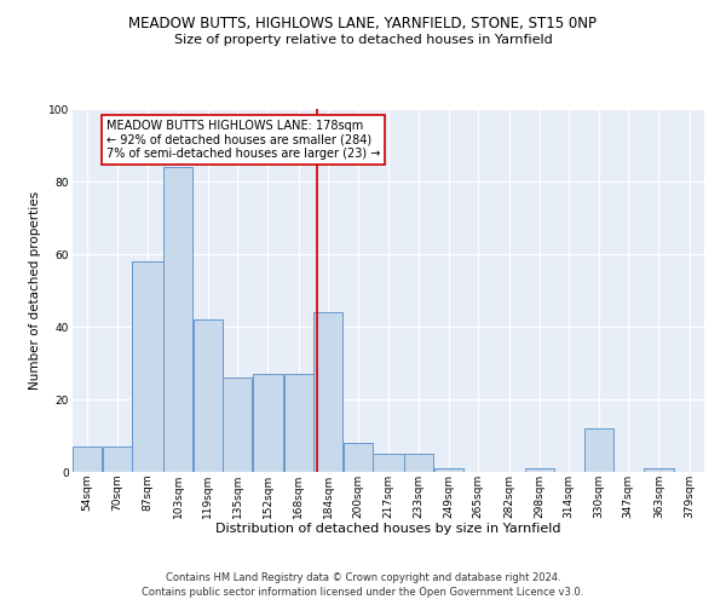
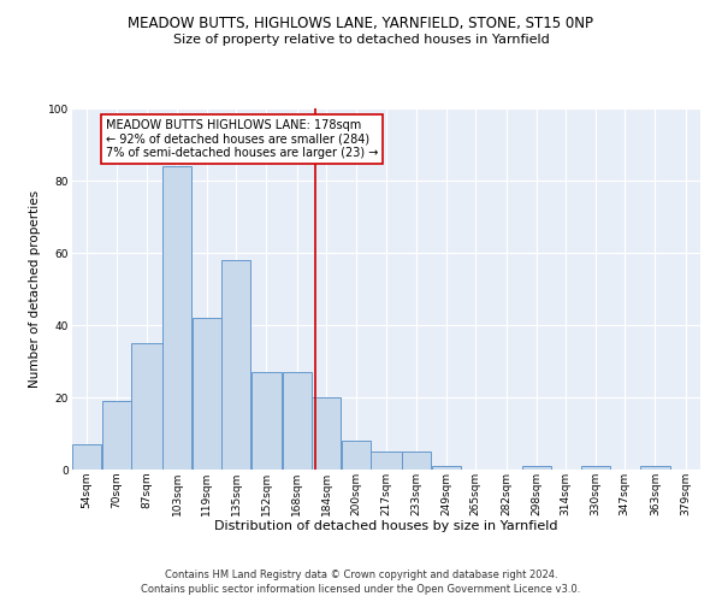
70sqm: 7 -> 19
87sqm: 58 -> 35
135sqm: 26 -> 58
184sqm: 44 -> 20
330sqm: 12 -> 1
